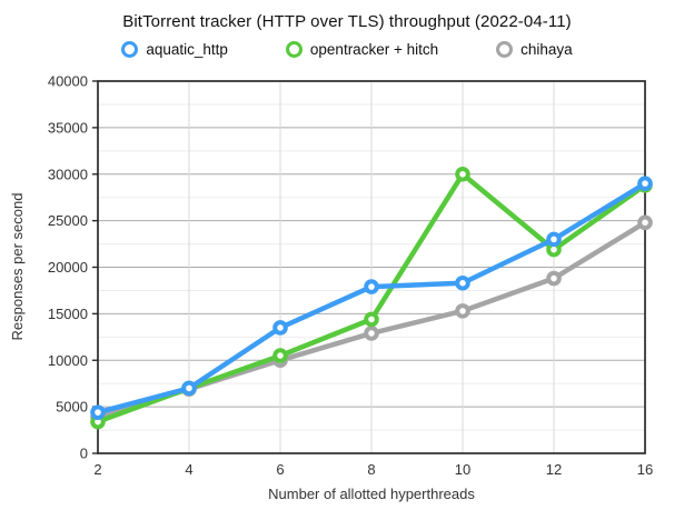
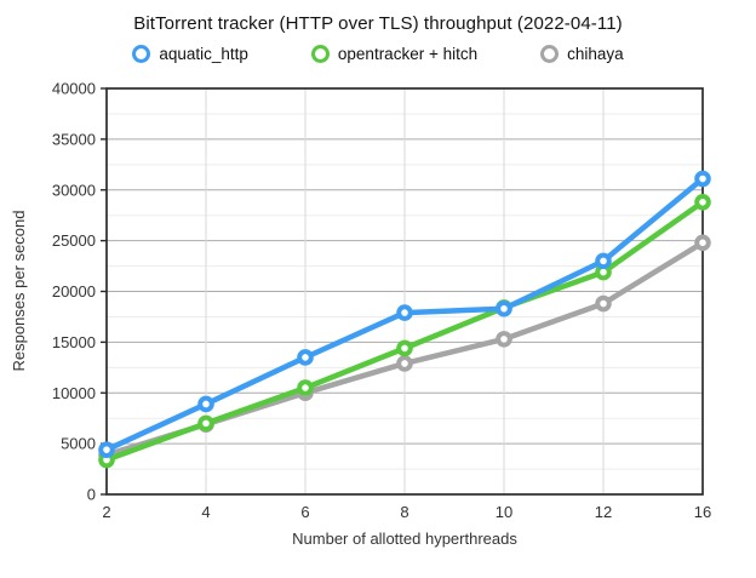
aquatic_http/4: 7000 -> 9000
opentracker + hitch/10: 30000 -> 18000
aquatic_http/16: 29000 -> 31000
